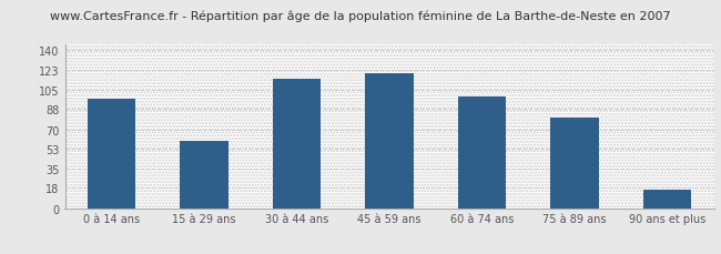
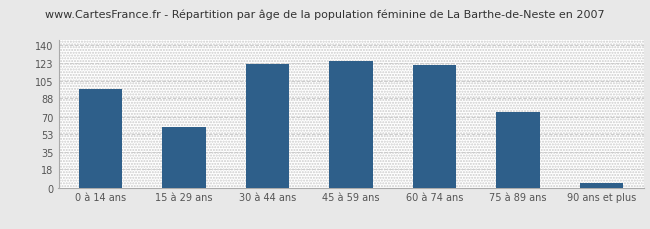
30 à 44 ans: 115 -> 122
45 à 59 ans: 120 -> 125
60 à 74 ans: 99 -> 121
75 à 89 ans: 80 -> 74
90 ans et plus: 16 -> 5
